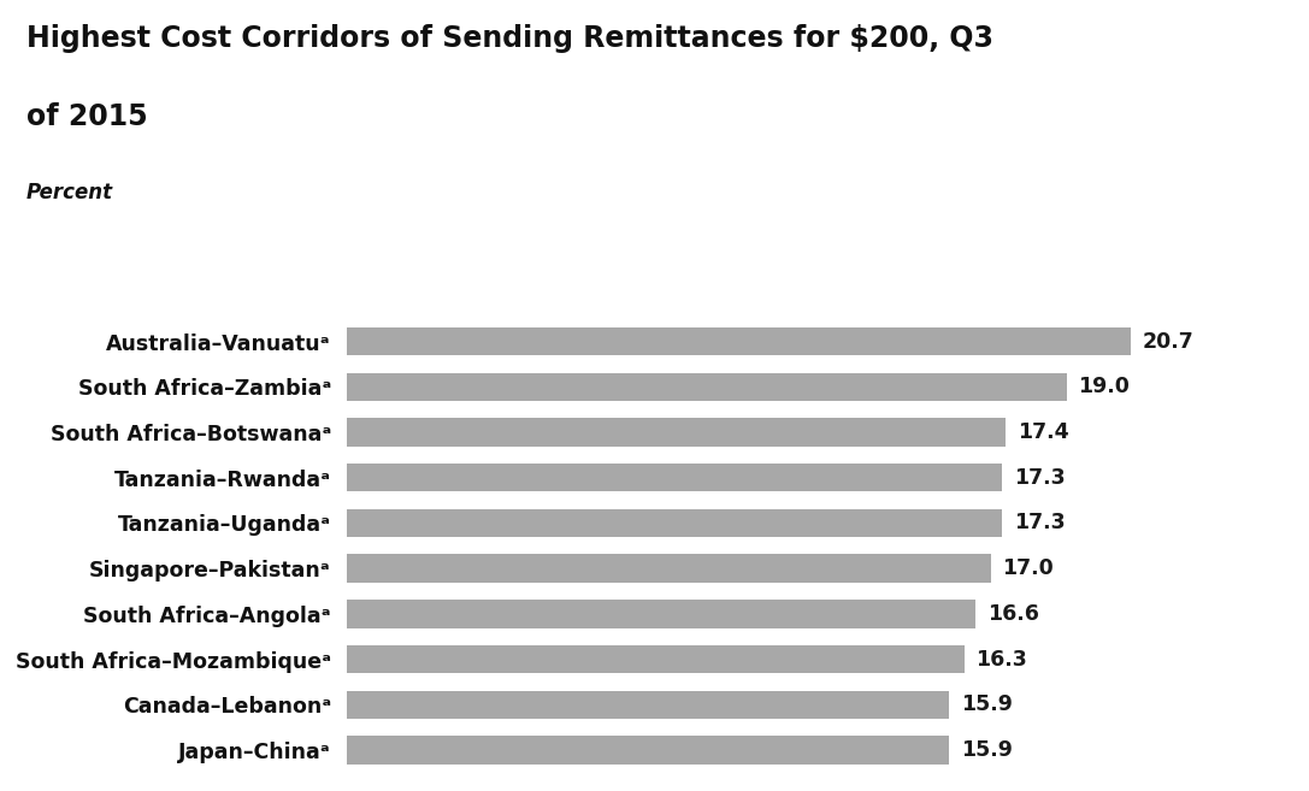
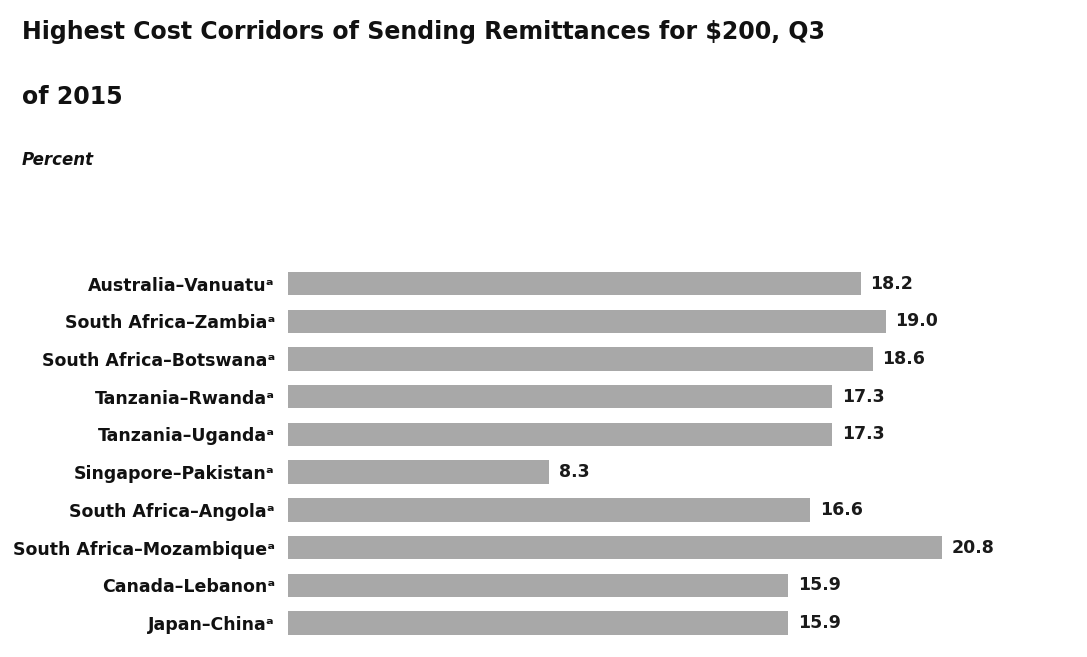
Australia–Vanuatuᵃ: 20.7 -> 18.2
South Africa–Botswanaᵃ: 17.4 -> 18.6
Singapore–Pakistanᵃ: 17.0 -> 8.3
South Africa–Mozambiqueᵃ: 16.3 -> 20.8
